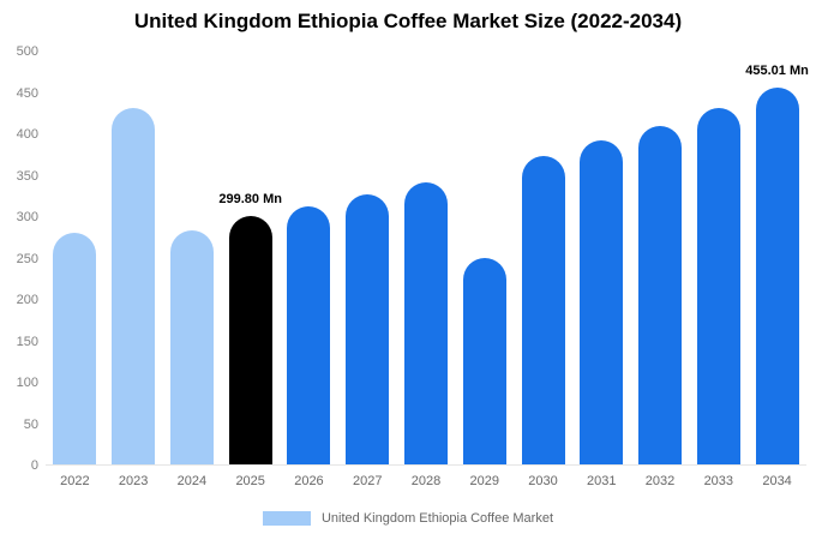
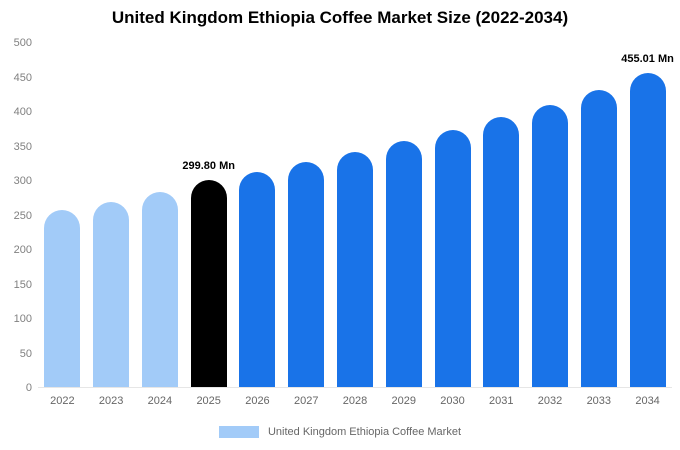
2022: 280 -> 260
2023: 430 -> 270
2029: 250 -> 360
